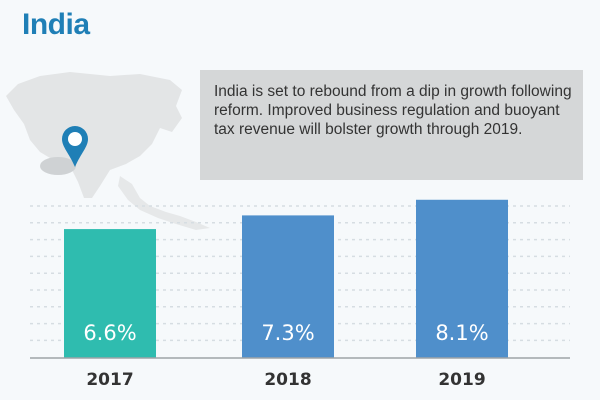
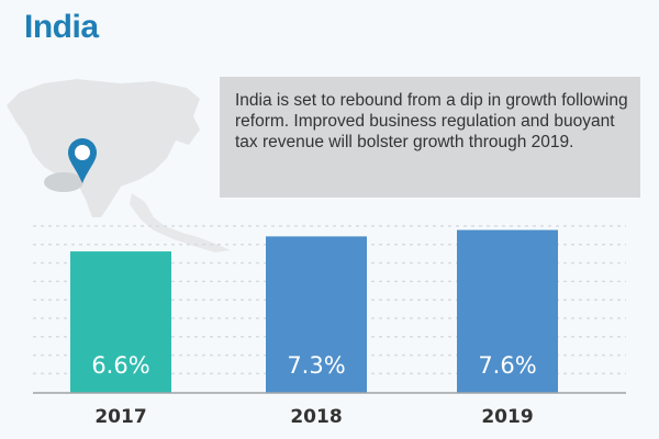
2019: 8.1% -> 7.6%
